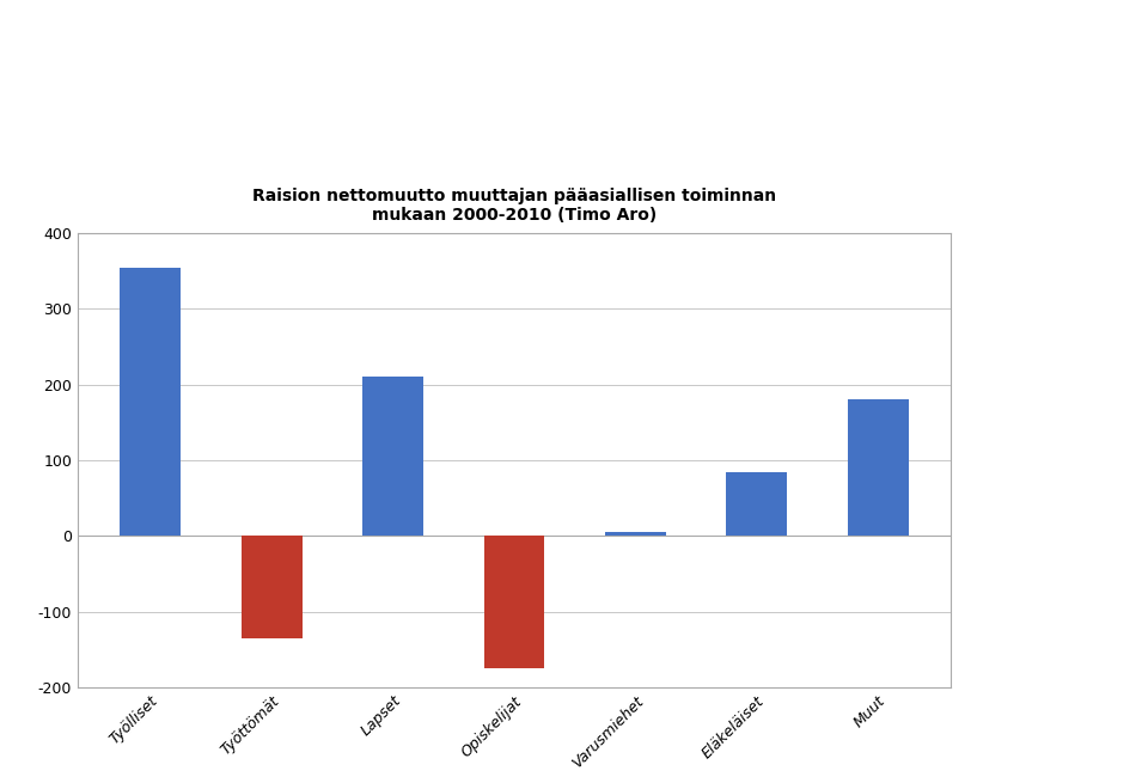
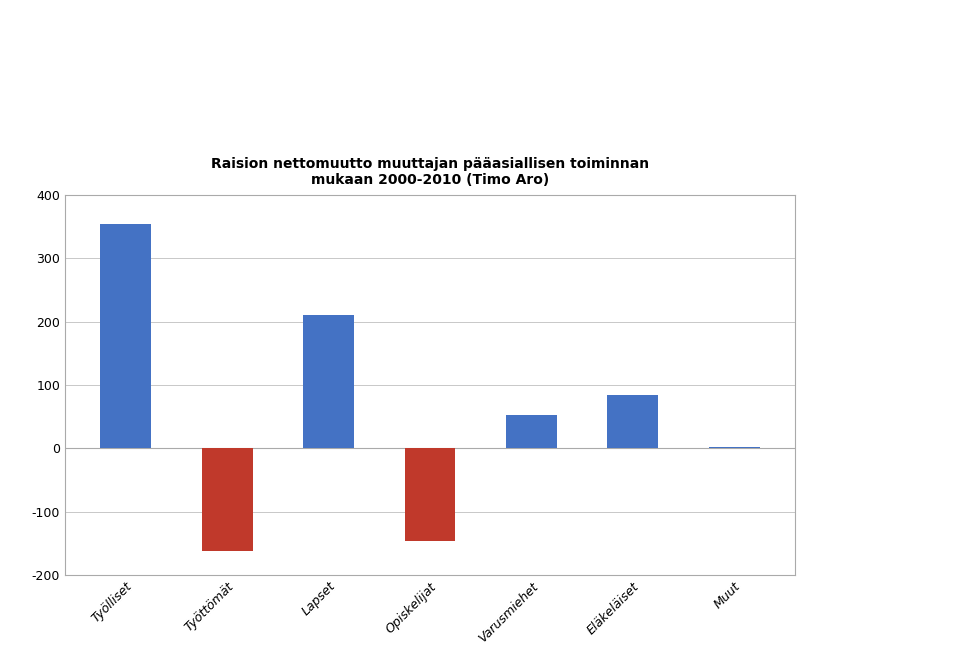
Työttömät: -135 -> -162
Opiskelijat: -175 -> -146
Varusmiehet: 5 -> 52
Muut: 180 -> 2
